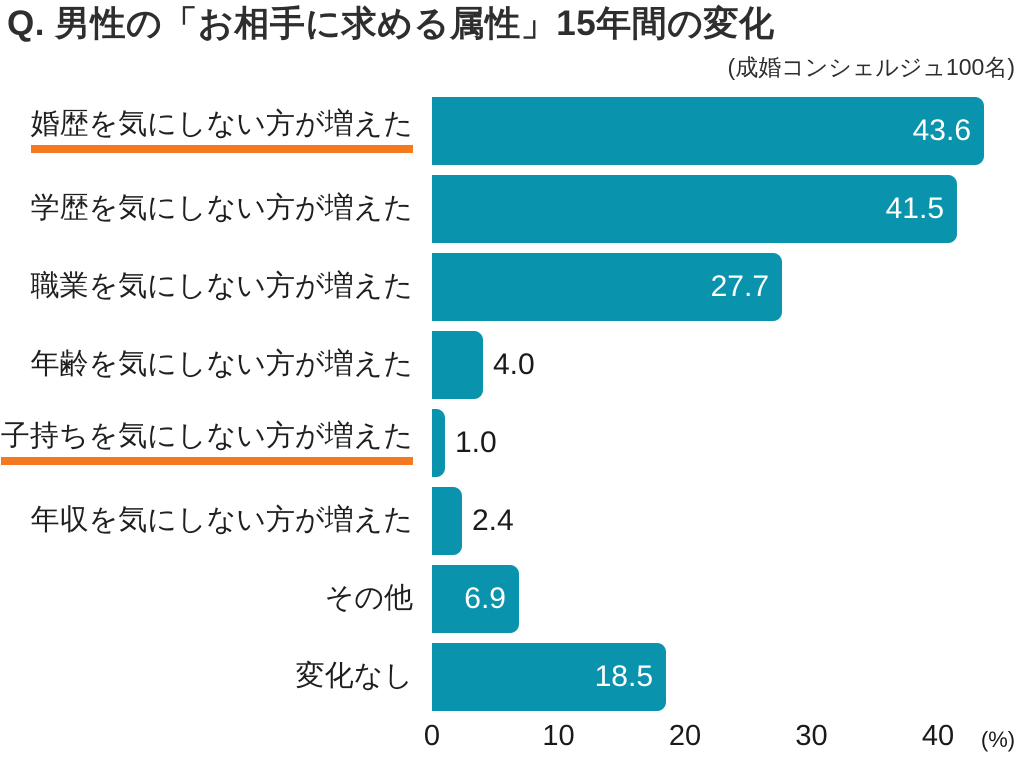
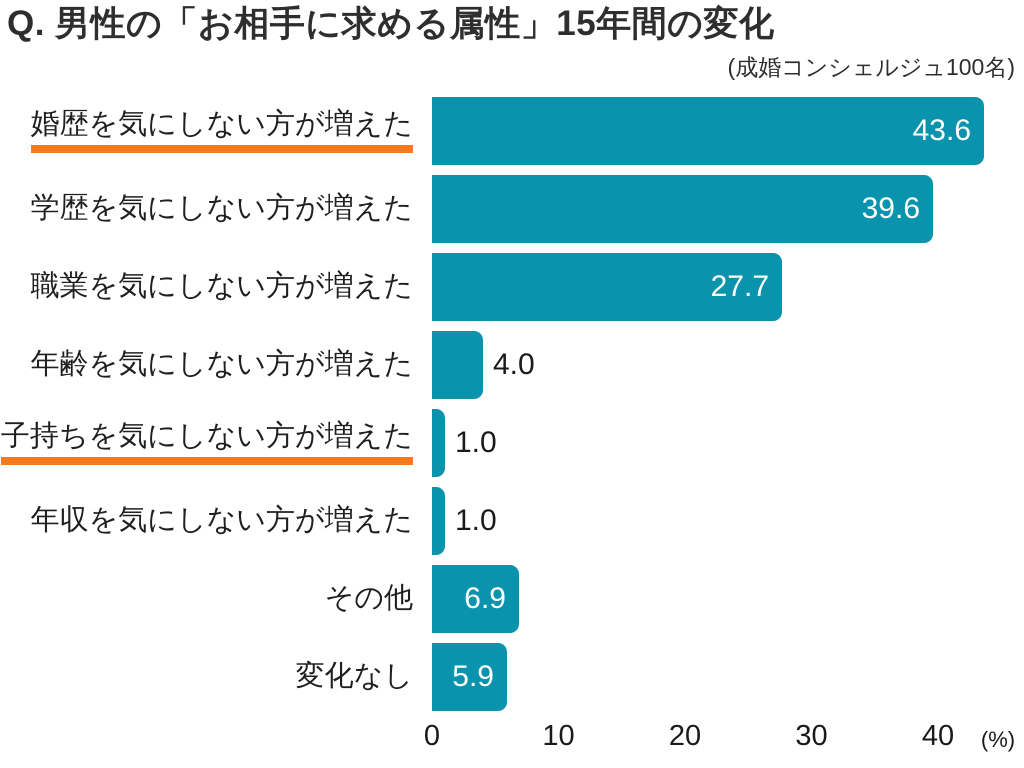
学歴を気にしない方が増えた: 41.5 -> 39.6
年収を気にしない方が増えた: 2.4 -> 1.0
変化なし: 18.5 -> 5.9
